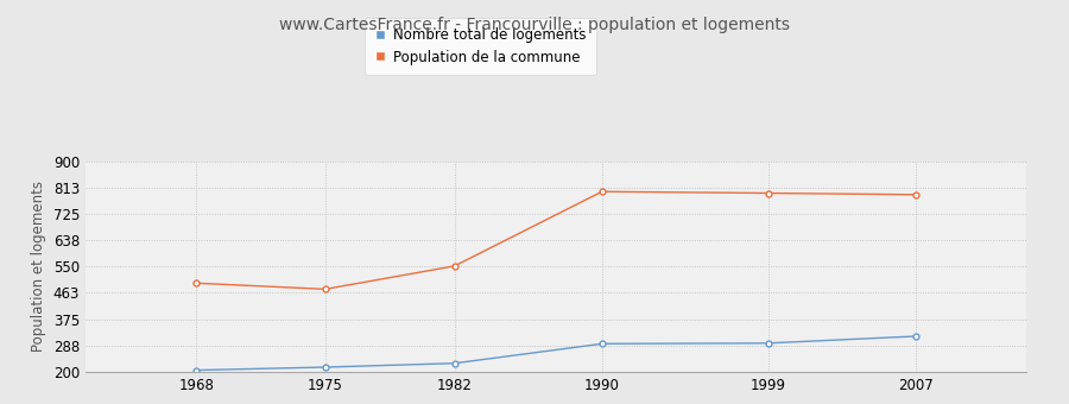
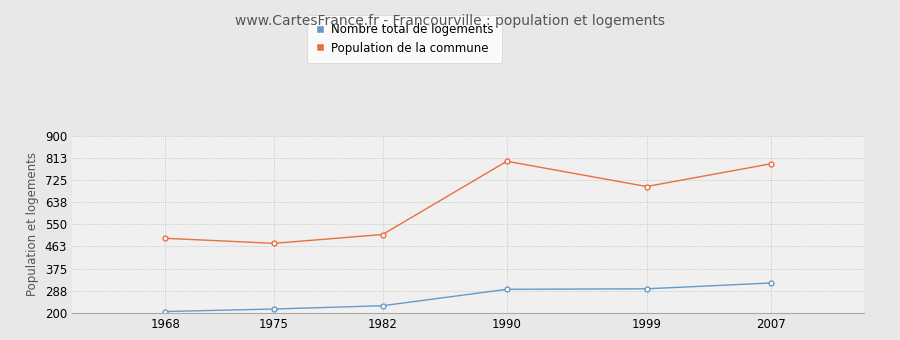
Population de la commune/1982: 552 -> 510
Population de la commune/1999: 795 -> 700
